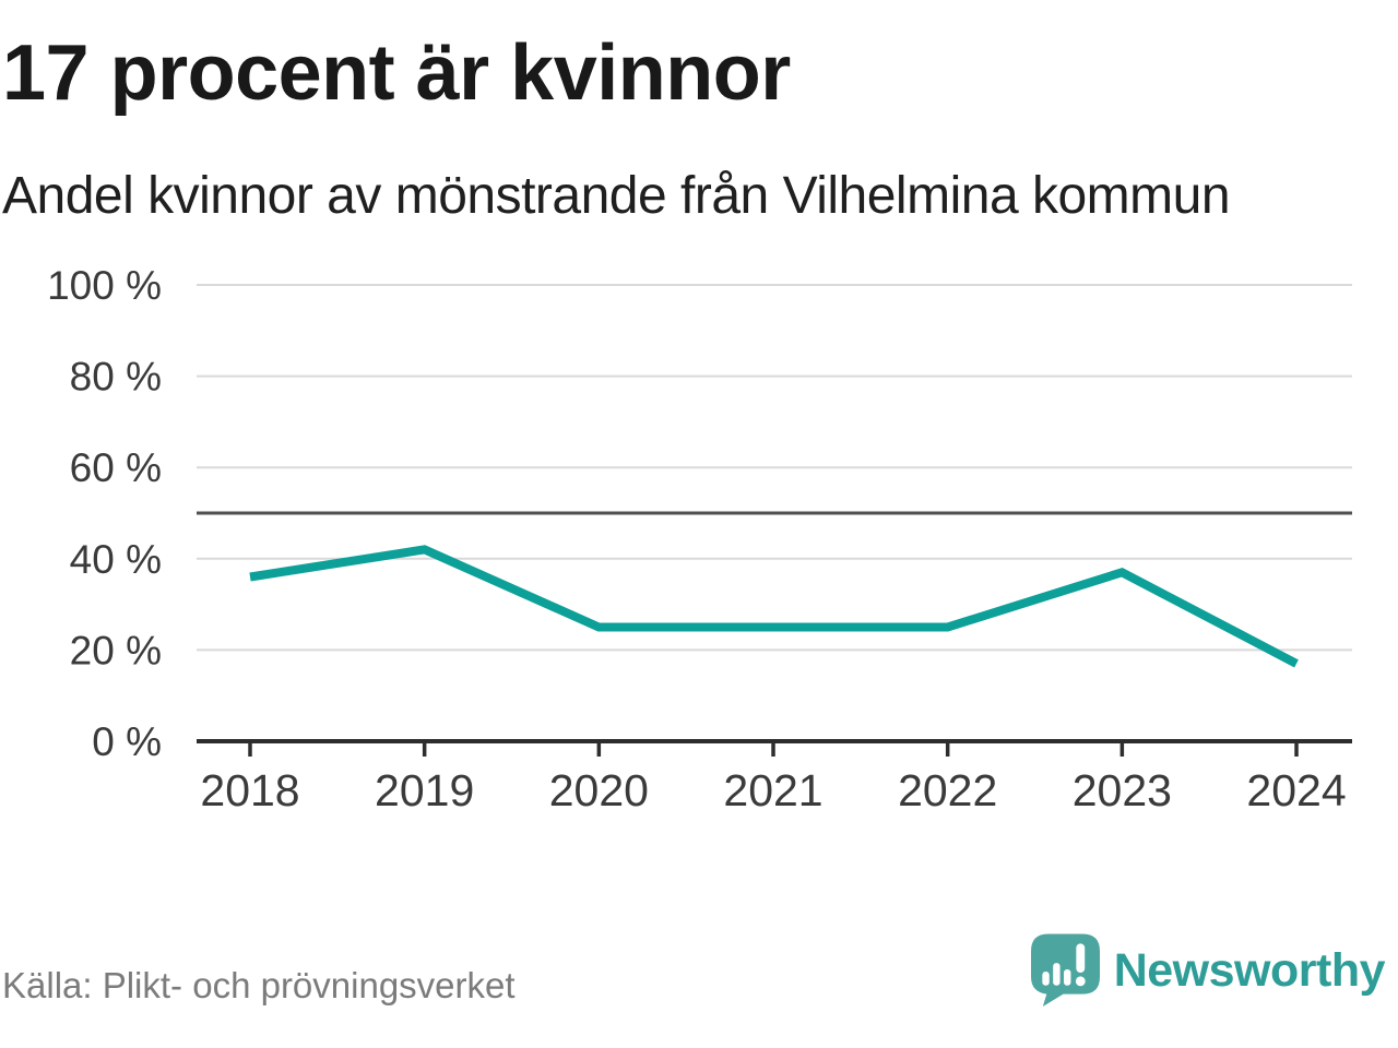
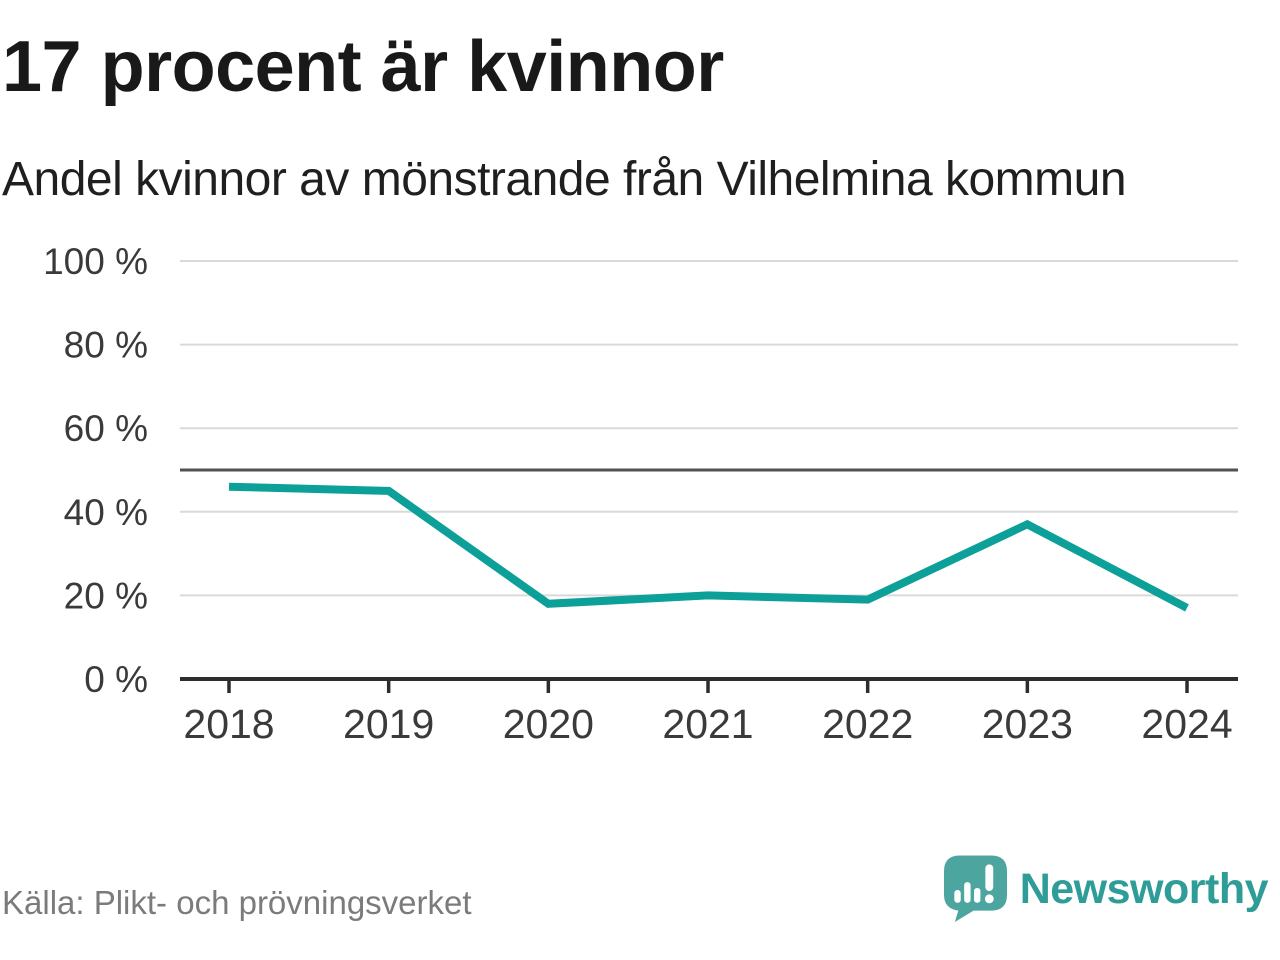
2018: 36% -> 46%
2019: 42% -> 45%
2020: 25% -> 18%
2021: 25% -> 20%
2022: 25% -> 19%
